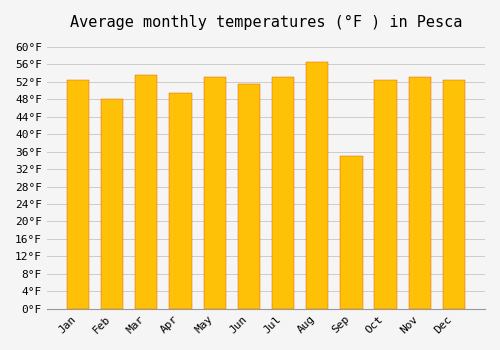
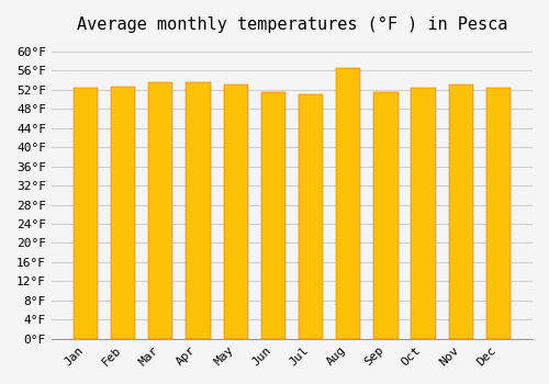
Feb: 48.0°F -> 52.7°F
Apr: 49.5°F -> 53.5°F
Jul: 53.0°F -> 51.0°F
Sep: 35.0°F -> 51.5°F
